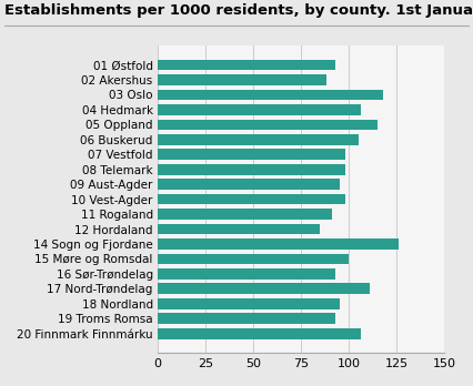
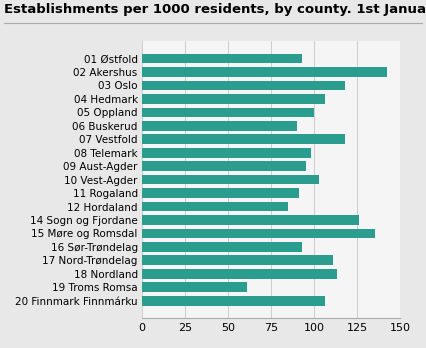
02 Akershus: 88 -> 142
05 Oppland: 115 -> 100
06 Buskerud: 105 -> 90
07 Vestfold: 98 -> 118
10 Vest-Agder: 98 -> 103
15 Møre og Romsdal: 100 -> 135
18 Nordland: 95 -> 113
19 Troms Romsa: 93 -> 61
